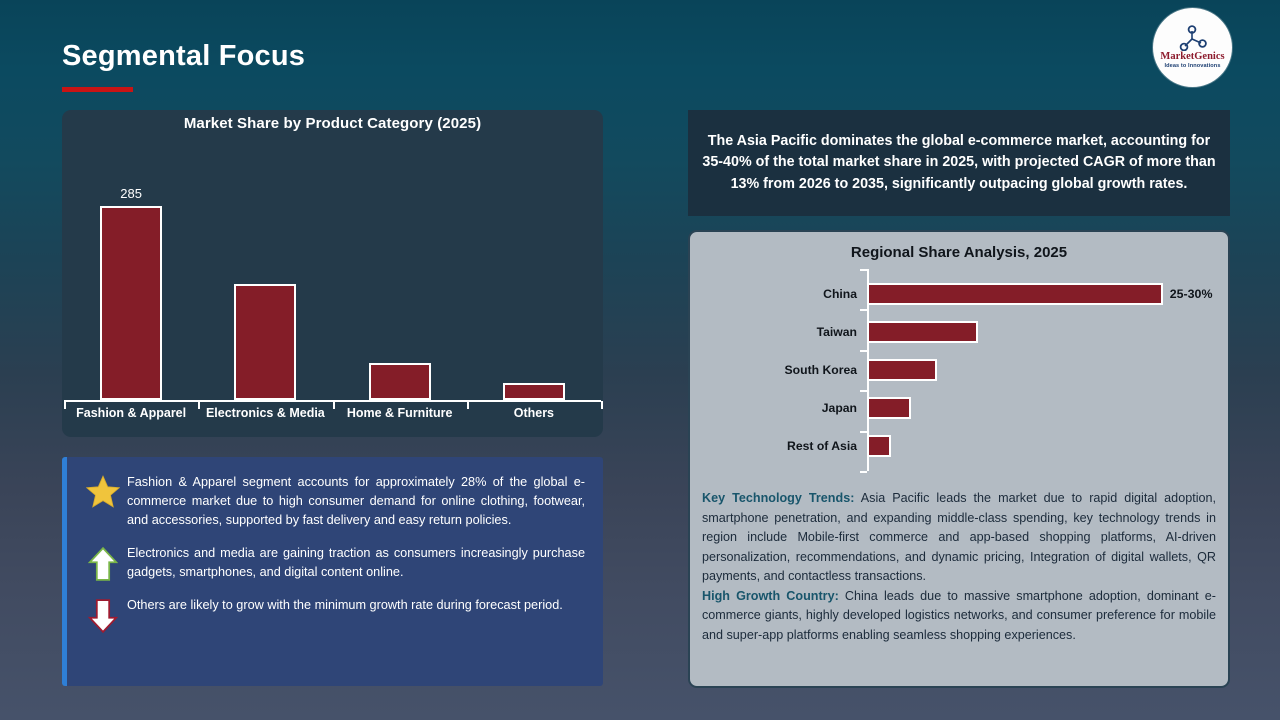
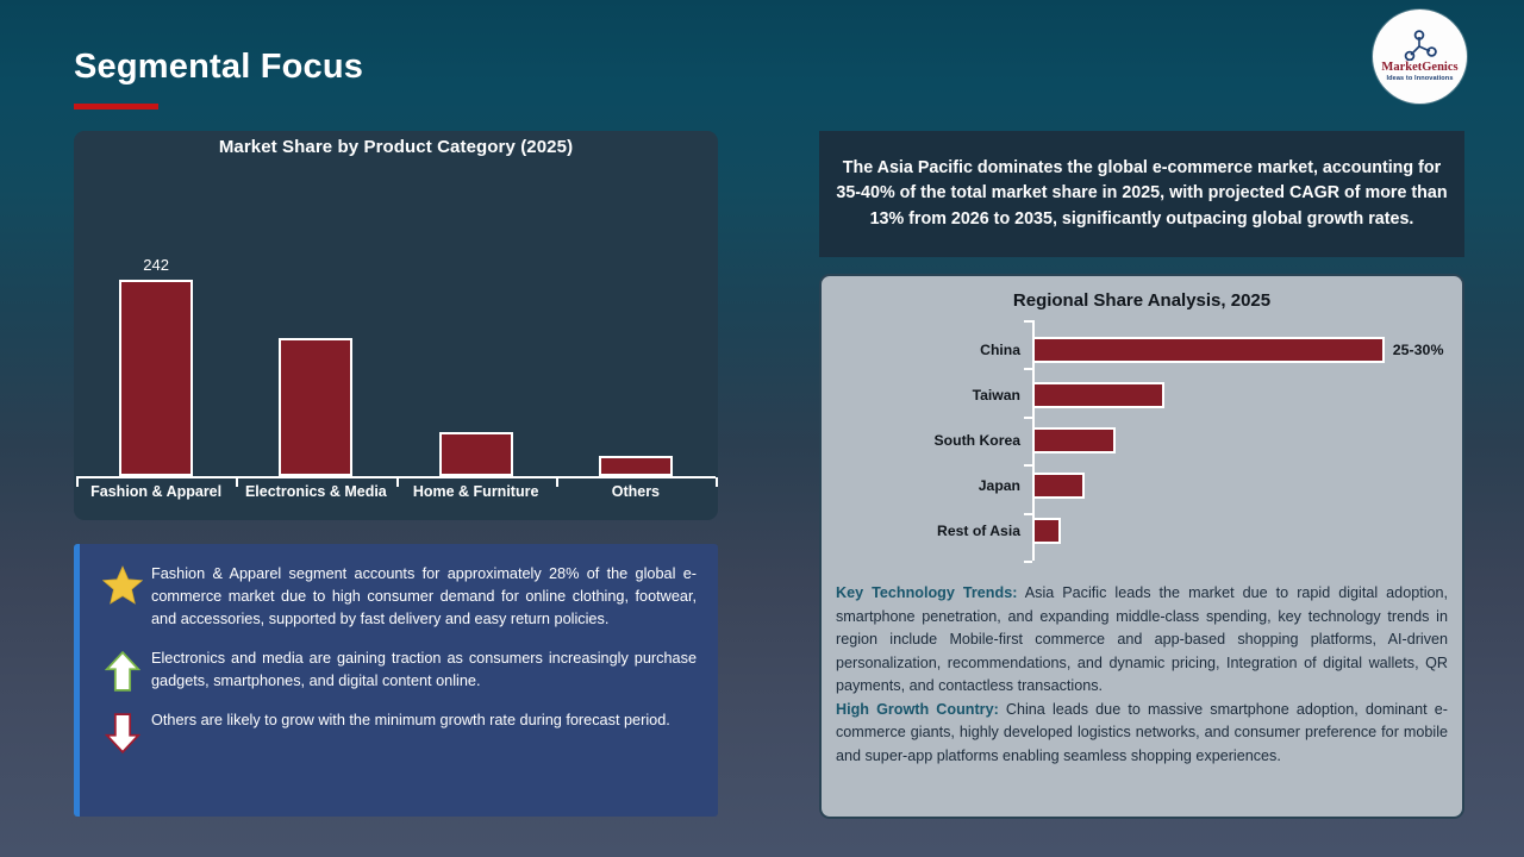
Market Share by Product Category (2025)/Fashion & Apparel: 285 -> 242
